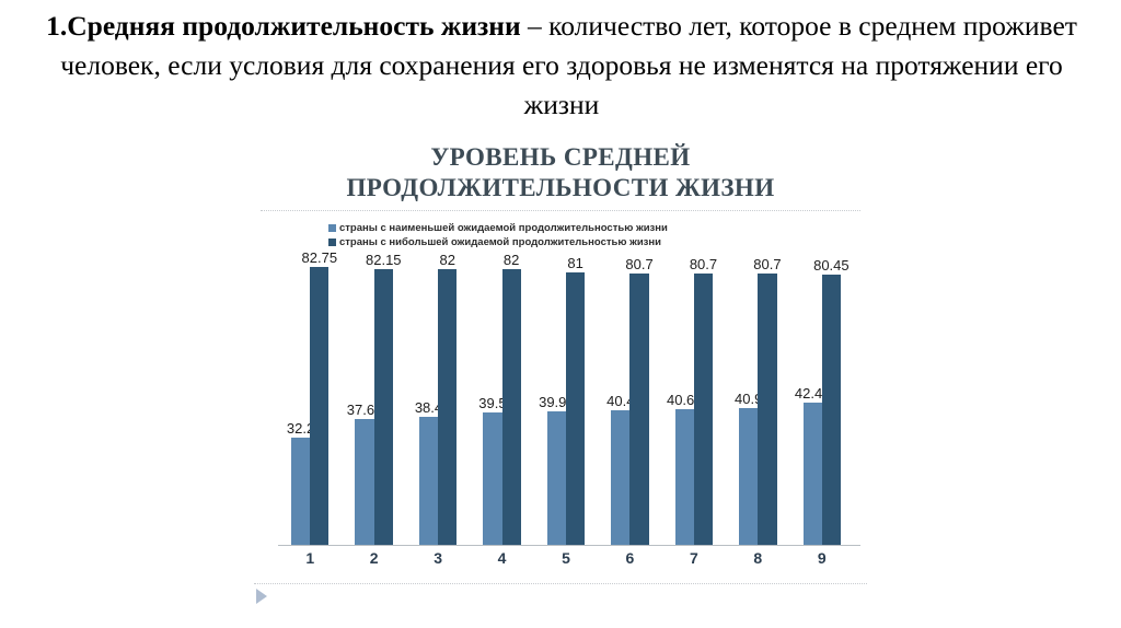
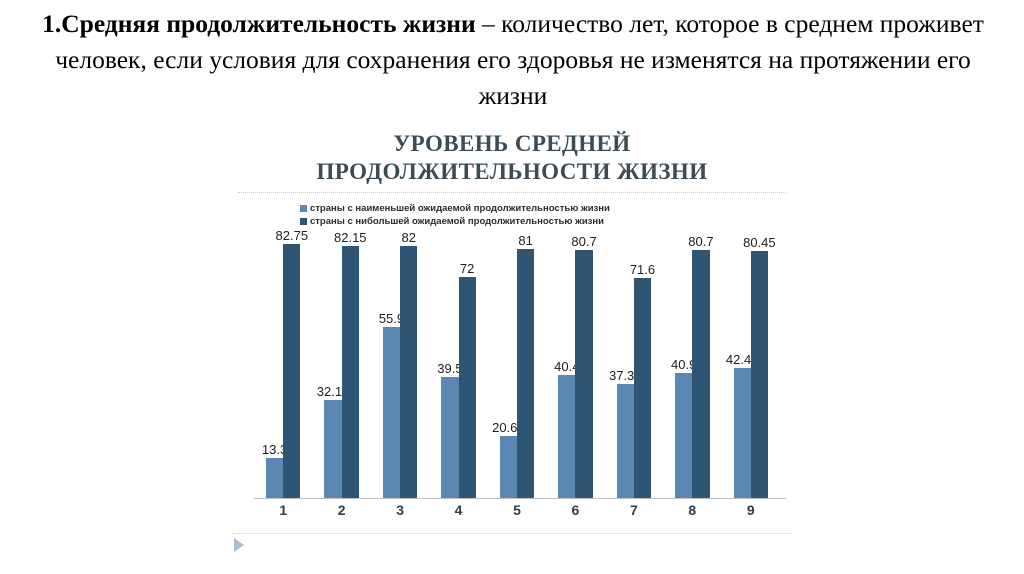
страны с наименьшей ожидаемой продолжительностью жизни/1: 32.2 -> 13.3
страны с наименьшей ожидаемой продолжительностью жизни/2: 37.65 -> 32.10
страны с наименьшей ожидаемой продолжительностью жизни/3: 38.4 -> 55.9
страны с нибольшей ожидаемой продолжительностью жизни/4: 82 -> 72
страны с наименьшей ожидаемой продолжительностью жизни/5: 39.95 -> 20.61
страны с наименьшей ожидаемой продолжительностью жизни/7: 40.65 -> 37.35
страны с нибольшей ожидаемой продолжительностью жизни/7: 80.7 -> 71.6
